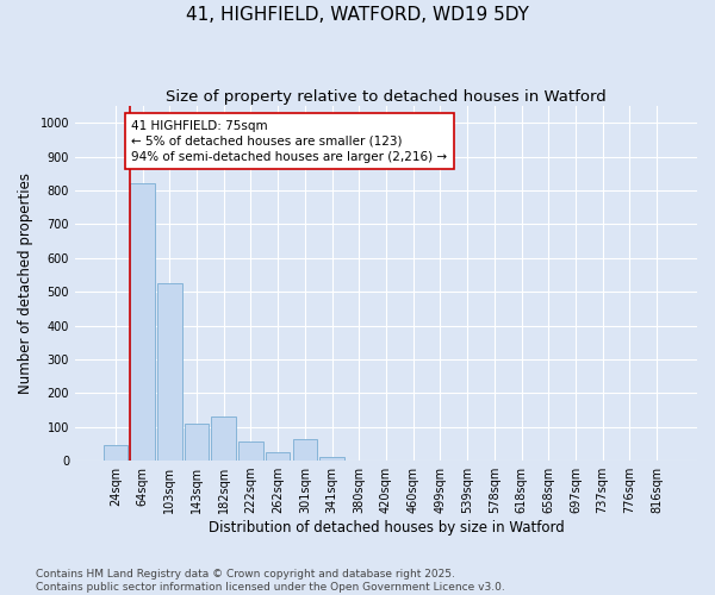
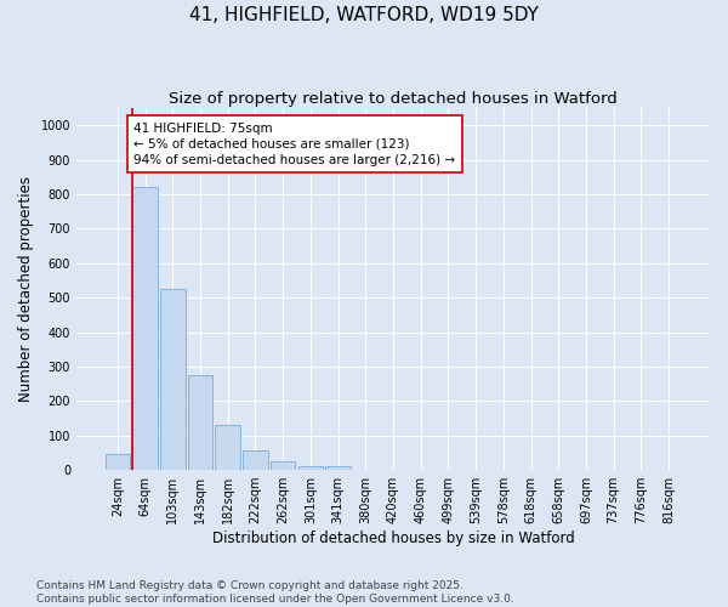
143sqm: 110 -> 275
301sqm: 65 -> 12
